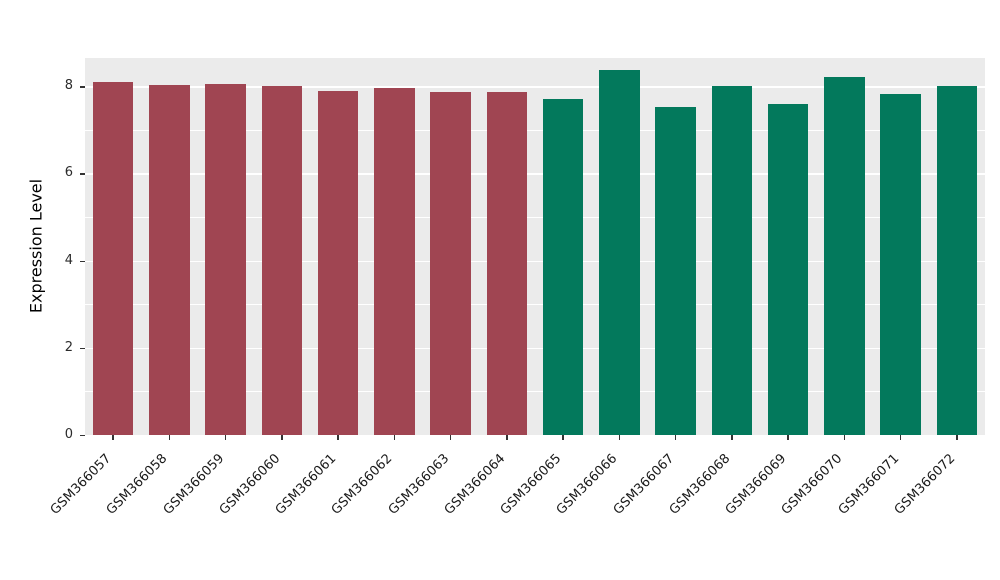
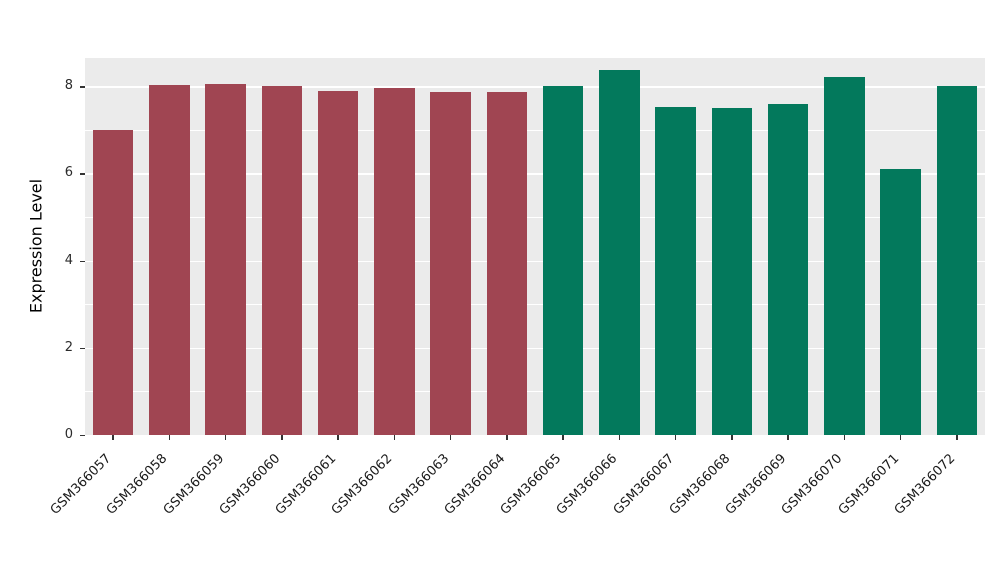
GSM366057: 8.1 -> 7.0
GSM366065: 7.7 -> 8.0
GSM366068: 8.0 -> 7.5
GSM366071: 7.8 -> 6.1
